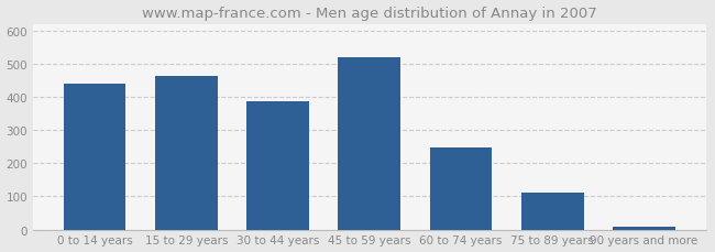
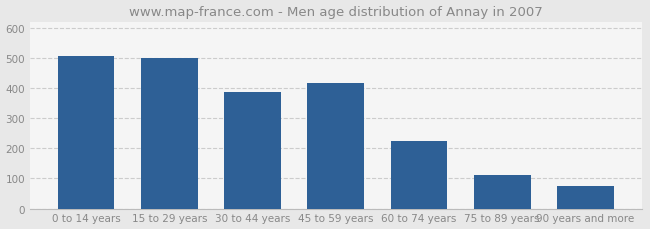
0 to 14 years: 438 -> 505
15 to 29 years: 463 -> 500
45 to 59 years: 518 -> 415
60 to 74 years: 247 -> 225
90 years and more: 10 -> 75
